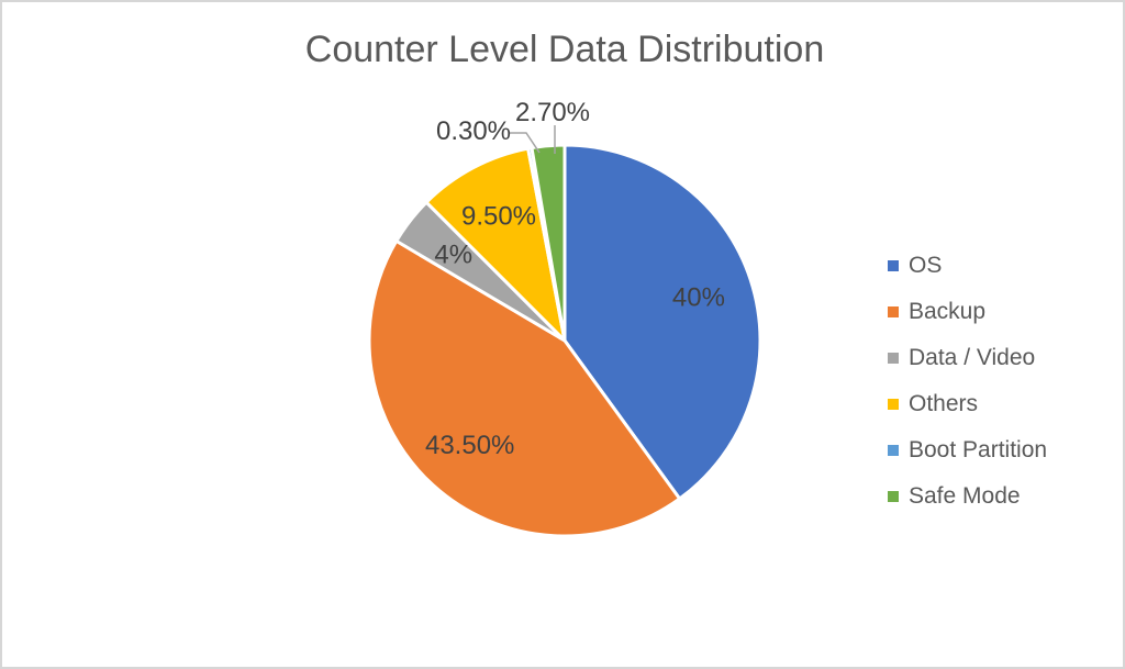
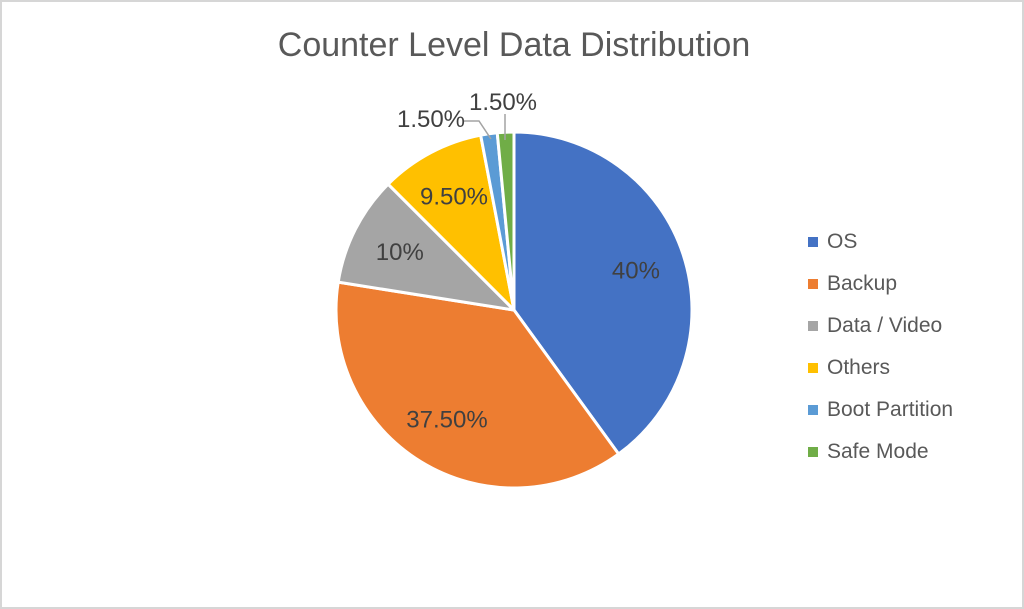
Backup: 43.50% -> 37.50%
Data / Video: 4% -> 10%
Boot Partition: 0.30% -> 1.50%
Safe Mode: 2.70% -> 1.50%
